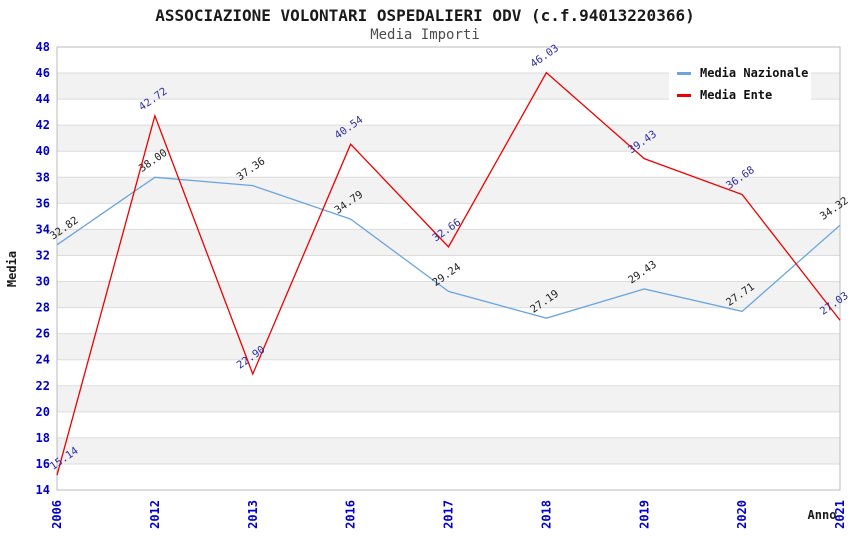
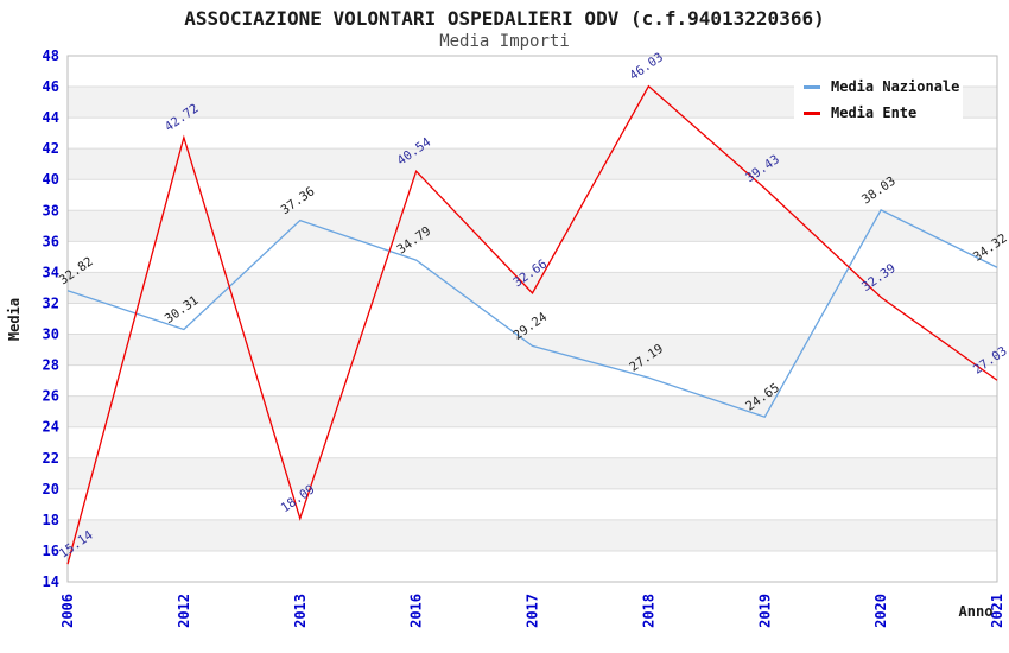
Media Nazionale/2012: 38.00 -> 30.31
Media Ente/2013: 22.90 -> 18.09
Media Nazionale/2019: 29.43 -> 24.65
Media Nazionale/2020: 27.71 -> 38.03
Media Ente/2020: 36.68 -> 32.39
